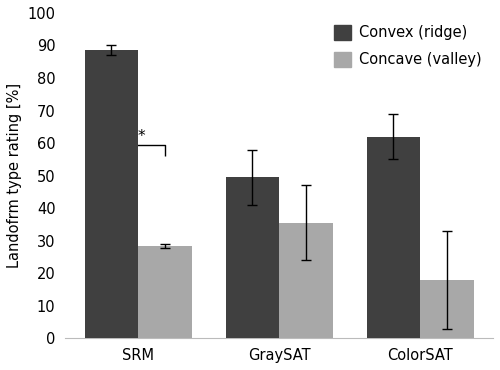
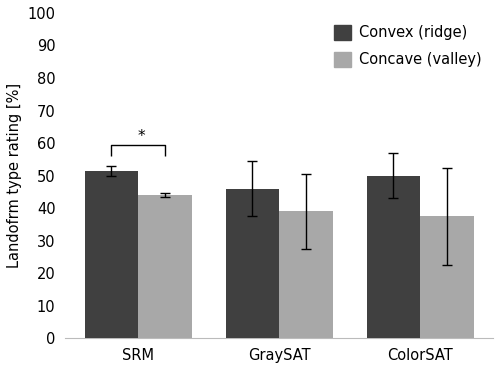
Convex (ridge)/SRM: 88.5 -> 51.5
Concave (valley)/SRM: 28.5 -> 44.0
Convex (ridge)/GraySAT: 49.5 -> 46.0
Concave (valley)/GraySAT: 35.5 -> 39.0
Convex (ridge)/ColorSAT: 62.0 -> 50.0
Concave (valley)/ColorSAT: 18.0 -> 37.5
